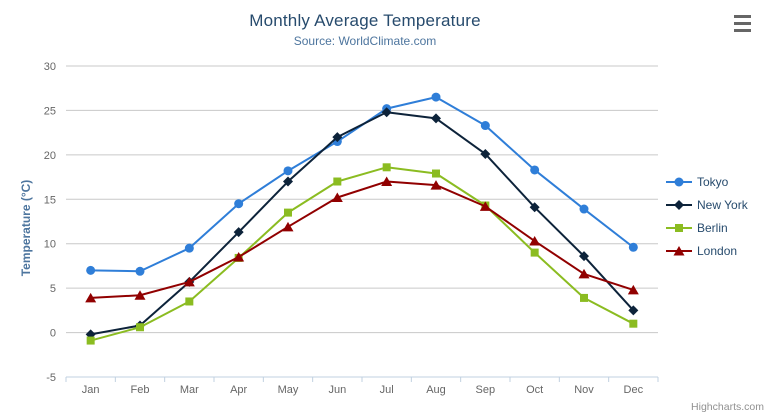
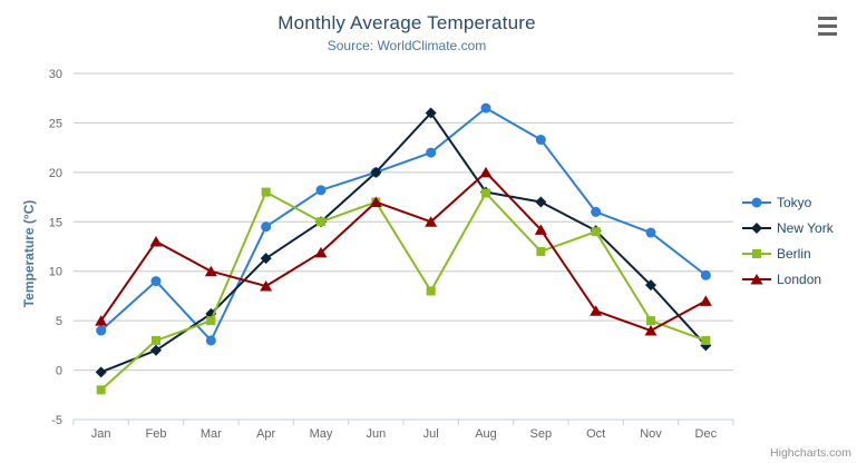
Tokyo/Jan: 7 -> 4
Berlin/Jan: -1 -> -2
London/Jan: 4 -> 5
Tokyo/Feb: 7 -> 9
New York/Feb: 1 -> 2
Berlin/Feb: 1 -> 3
London/Feb: 4 -> 13
Tokyo/Mar: 10 -> 3
Berlin/Mar: 4 -> 5
London/Mar: 6 -> 10
Berlin/Apr: 8 -> 18
New York/May: 17 -> 15
Berlin/May: 14 -> 15
Tokyo/Jun: 22 -> 20
New York/Jun: 22 -> 20
London/Jun: 15 -> 17
Tokyo/Jul: 25 -> 22
New York/Jul: 25 -> 26
Berlin/Jul: 19 -> 8
London/Jul: 17 -> 15
New York/Aug: 24 -> 18
London/Aug: 17 -> 20
New York/Sep: 20 -> 17
Berlin/Sep: 14 -> 12
Tokyo/Oct: 18 -> 16
Berlin/Oct: 9 -> 14
London/Oct: 10 -> 6
Berlin/Nov: 4 -> 5
London/Nov: 7 -> 4
Berlin/Dec: 1 -> 3
London/Dec: 5 -> 7
